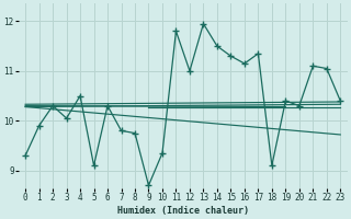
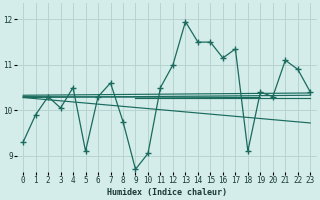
7: 9.80 -> 10.60
10: 9.35 -> 9.05
11: 11.80 -> 10.50
15: 11.30 -> 11.50
22: 11.05 -> 10.90
